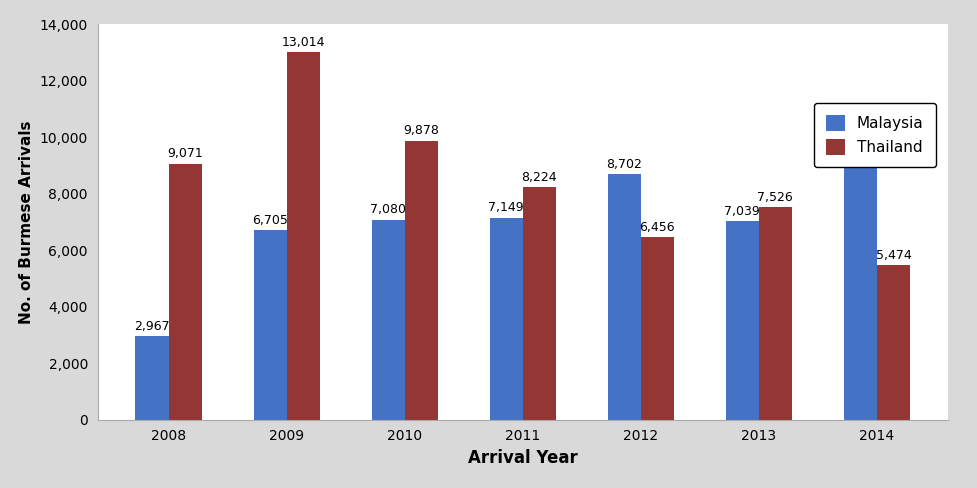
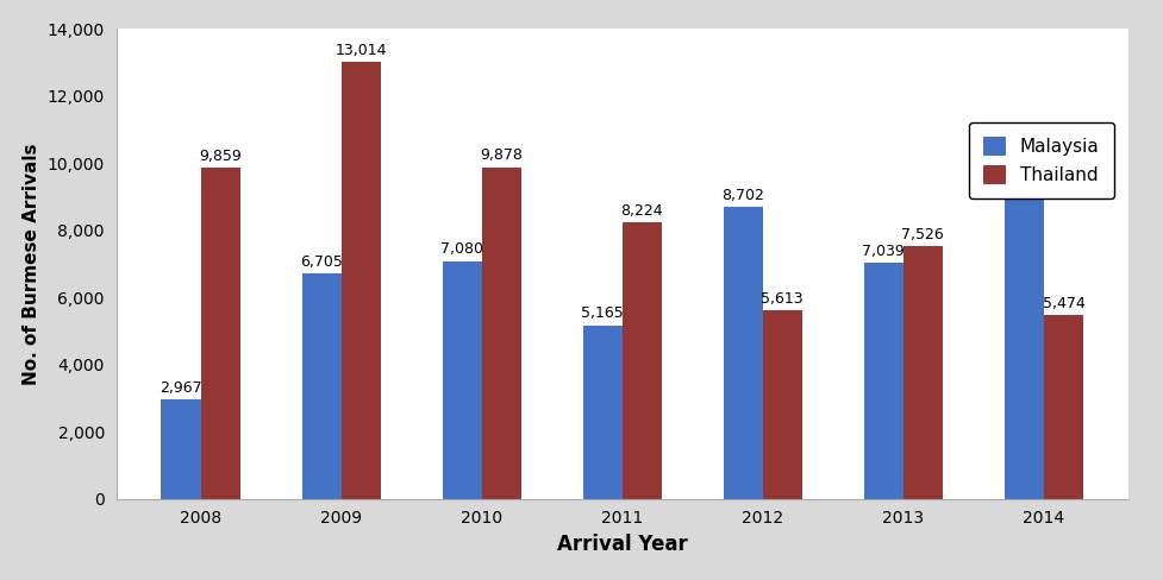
Thailand/2008: 9,071 -> 9,859
Malaysia/2011: 7,149 -> 5,165
Thailand/2012: 6,456 -> 5,613
